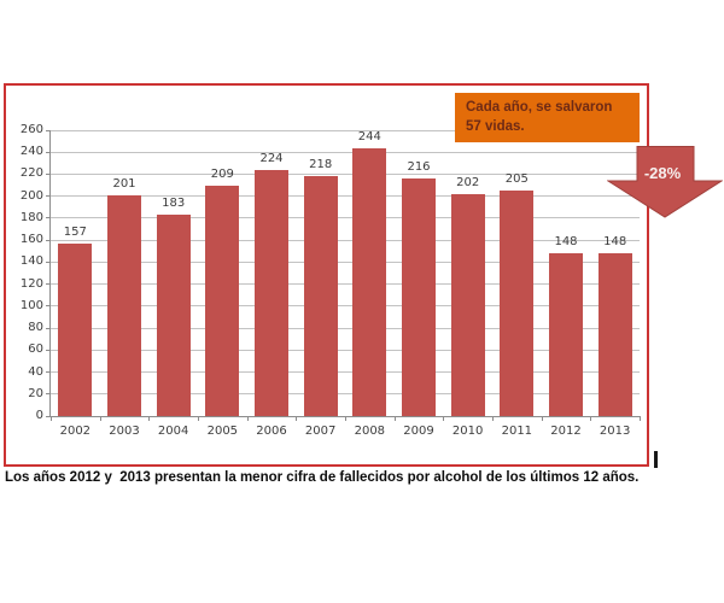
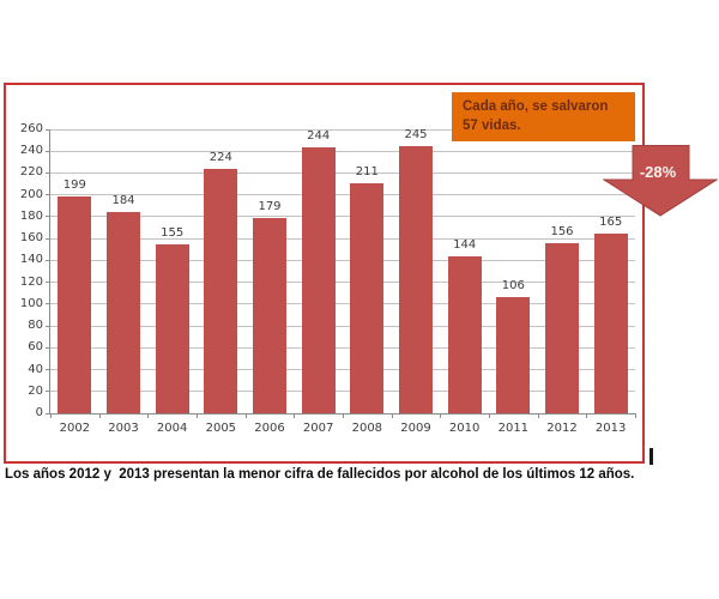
2002: 157 -> 199
2003: 201 -> 184
2004: 183 -> 155
2005: 209 -> 224
2006: 224 -> 179
2007: 218 -> 244
2008: 244 -> 211
2009: 216 -> 245
2010: 202 -> 144
2011: 205 -> 106
2012: 148 -> 156
2013: 148 -> 165
